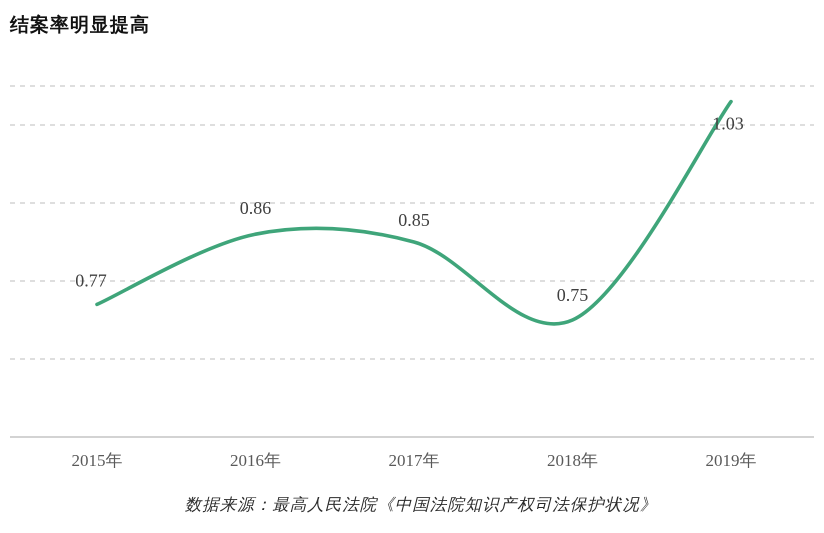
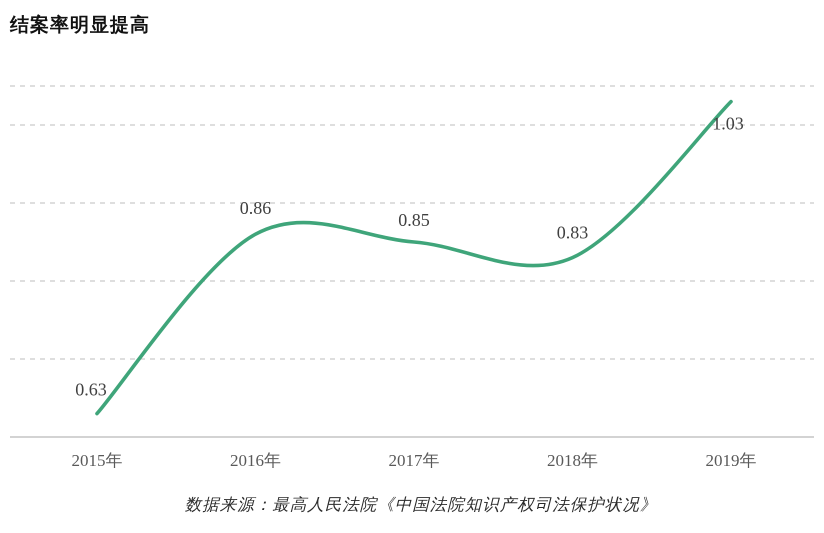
2015年: 0.77 -> 0.63
2018年: 0.75 -> 0.83
